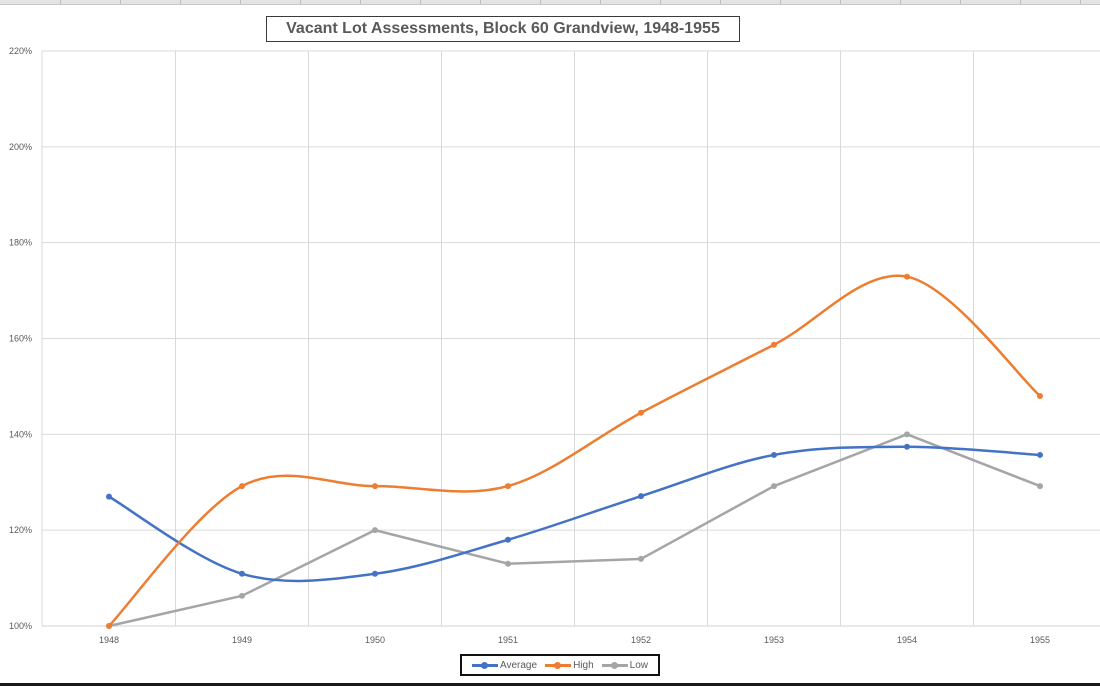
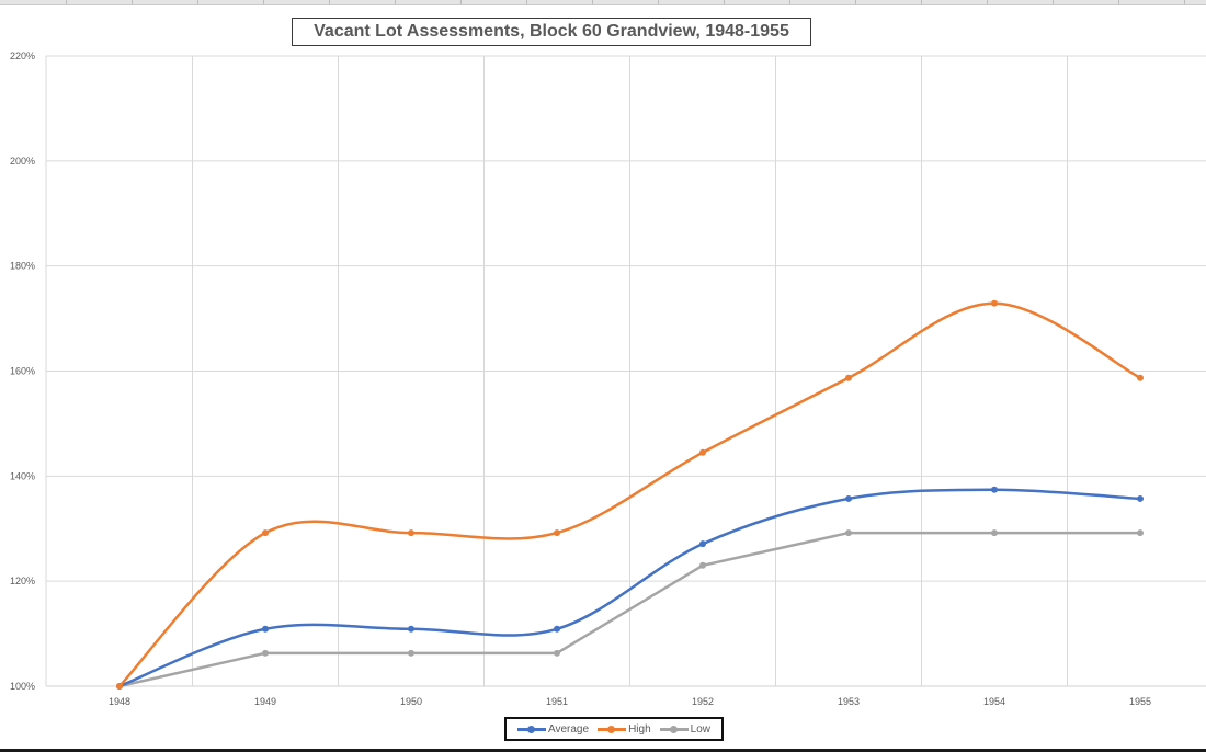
Average/1948: 127% -> 100%
Low/1950: 120% -> 106%
Average/1951: 118% -> 111%
Low/1951: 113% -> 106%
Low/1952: 114% -> 123%
Low/1954: 140% -> 129%
High/1955: 148% -> 159%
